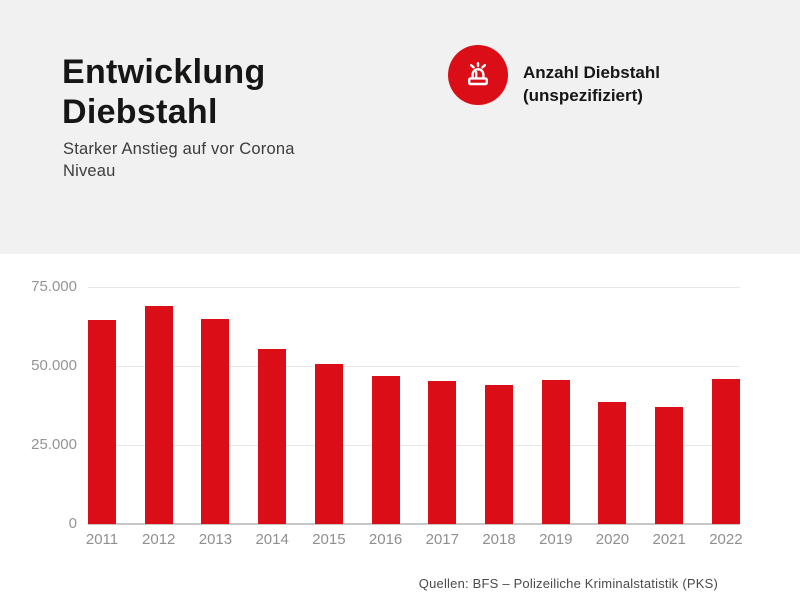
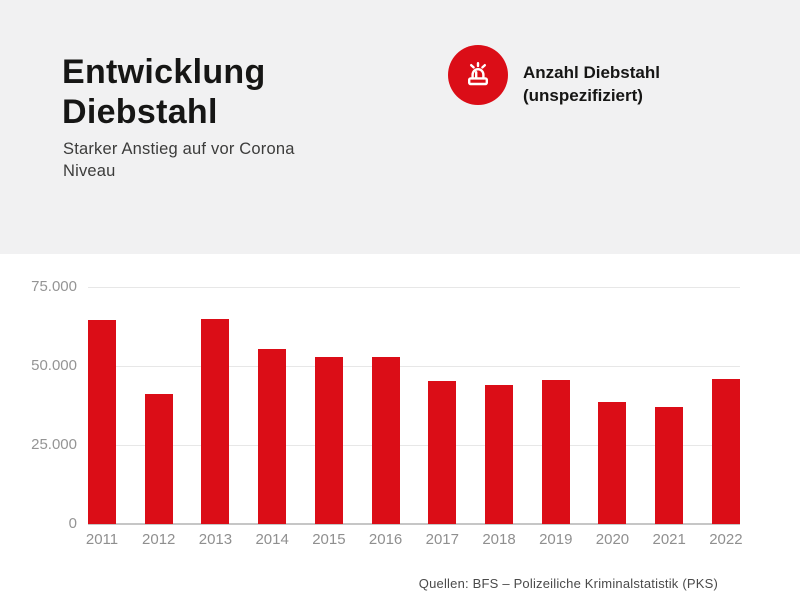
2012: 69000 -> 41000
2015: 50000 -> 53000
2016: 47000 -> 53000
